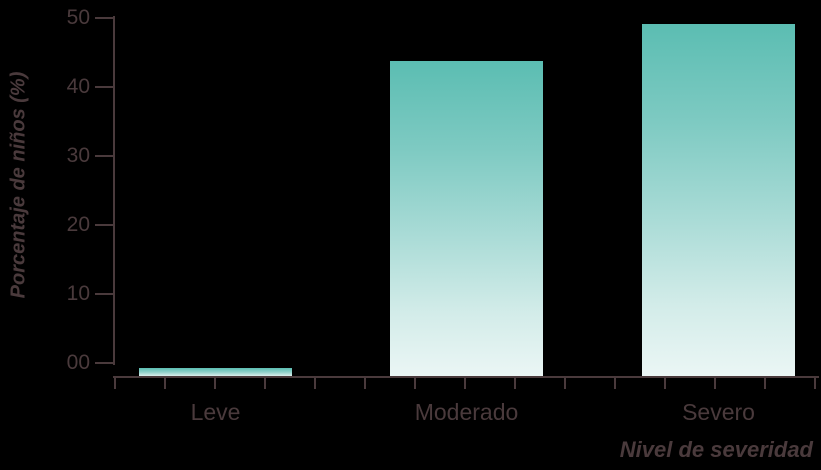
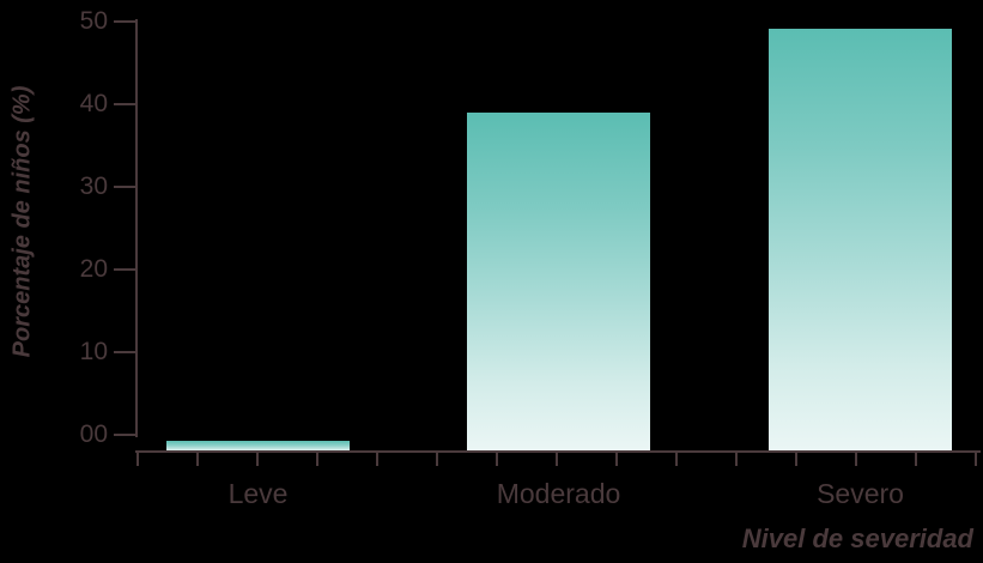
Moderado: 46 -> 41
